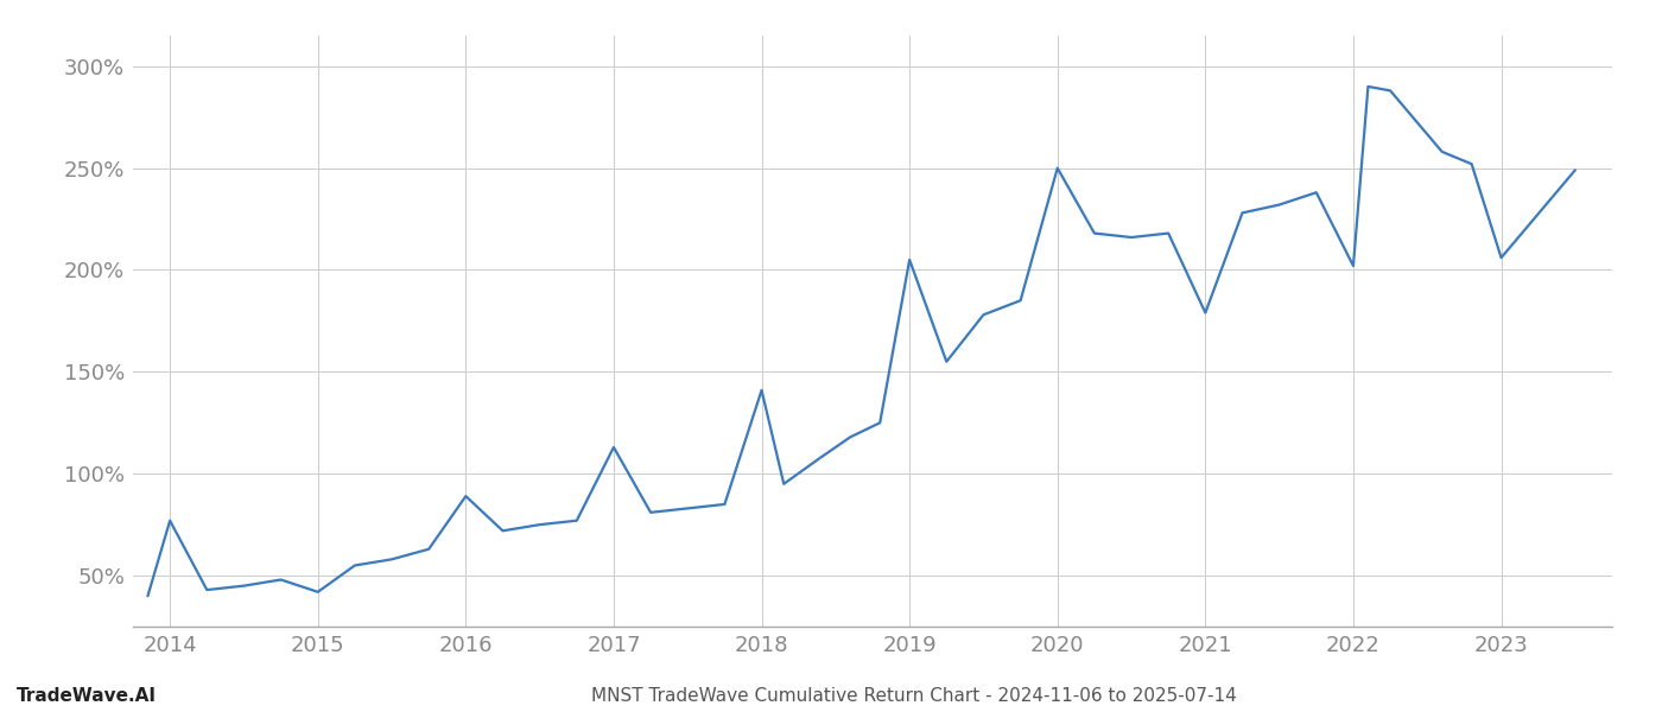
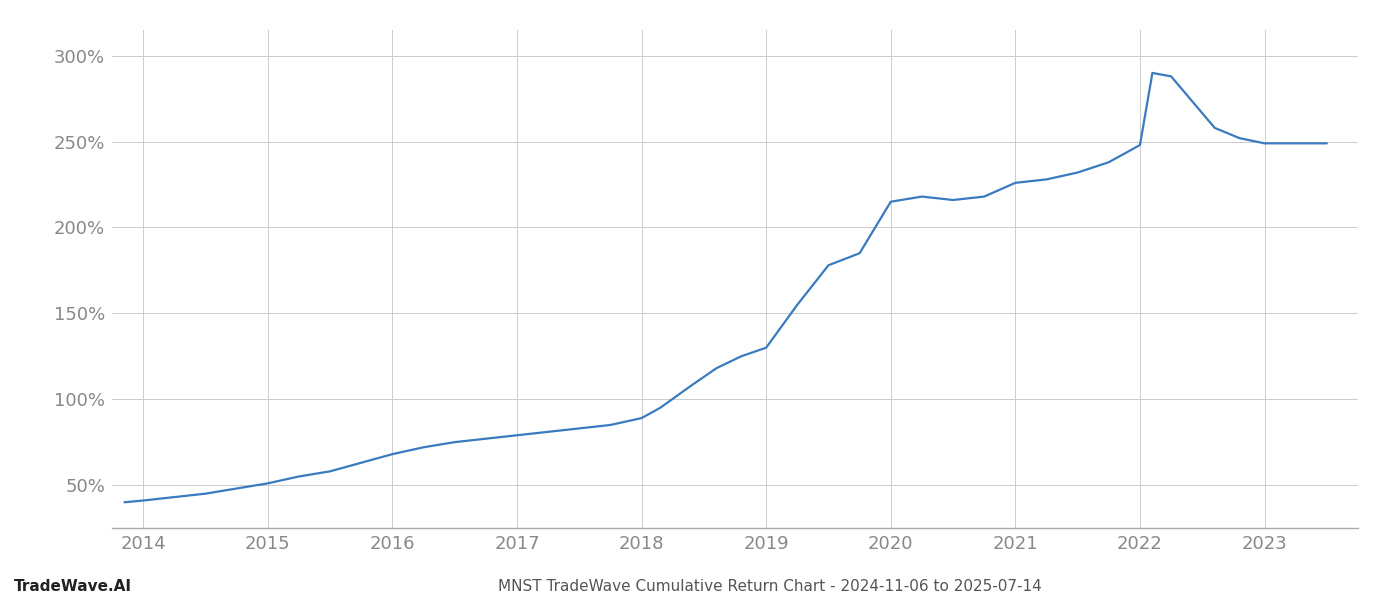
2014: 77% -> 41%
2015: 42% -> 51%
2016: 89% -> 68%
2017: 113% -> 79%
2018: 141% -> 89%
2019: 205% -> 130%
2020: 250% -> 215%
2021: 179% -> 226%
2022: 202% -> 248%
2023: 206% -> 249%
